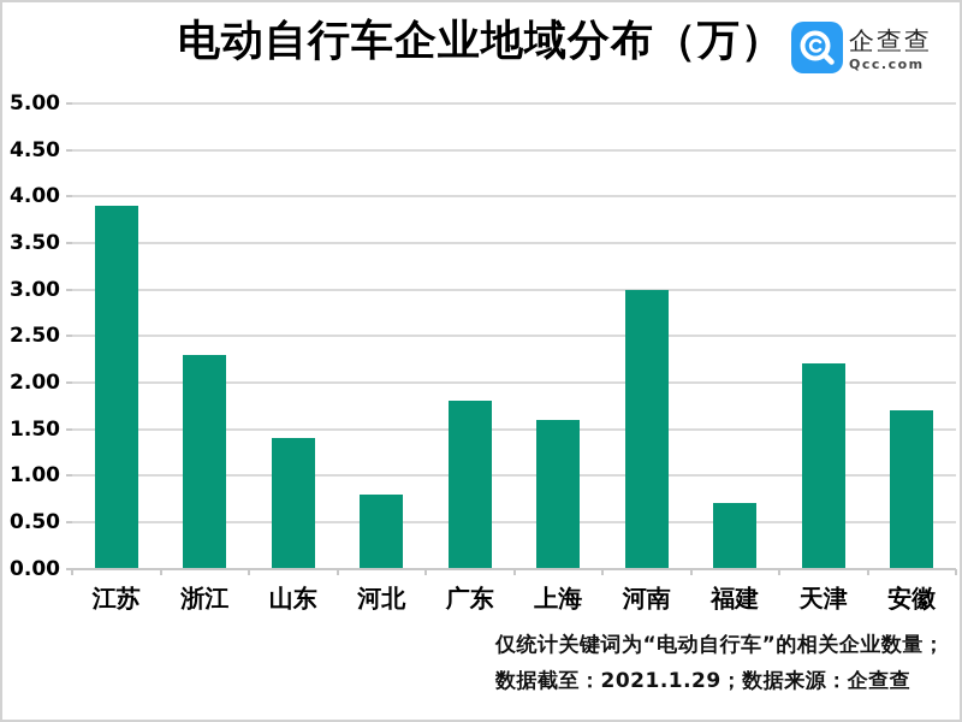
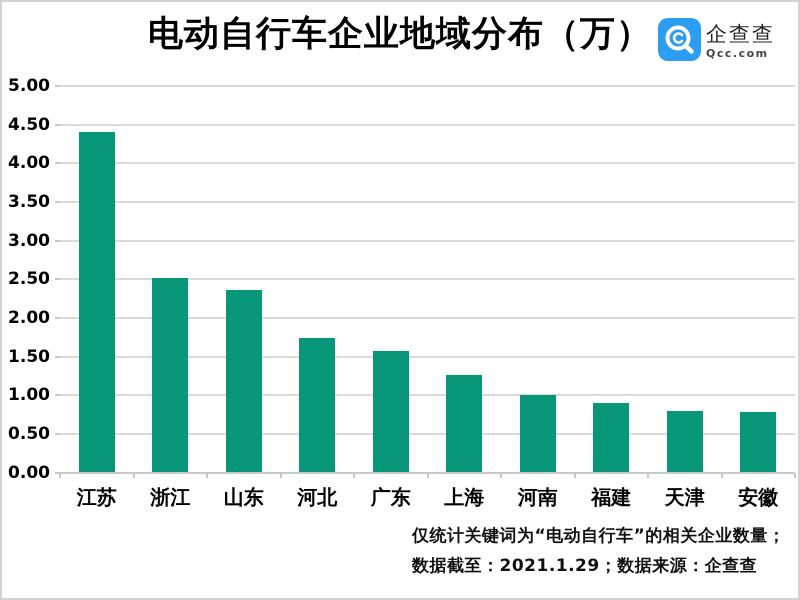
江苏: 3.9 -> 4.4
浙江: 2.3 -> 2.5
山东: 1.4 -> 2.4
河北: 0.8 -> 1.7
广东: 1.8 -> 1.6
上海: 1.6 -> 1.3
河南: 3.0 -> 1.0
福建: 0.7 -> 0.9
天津: 2.2 -> 0.8
安徽: 1.7 -> 0.8
